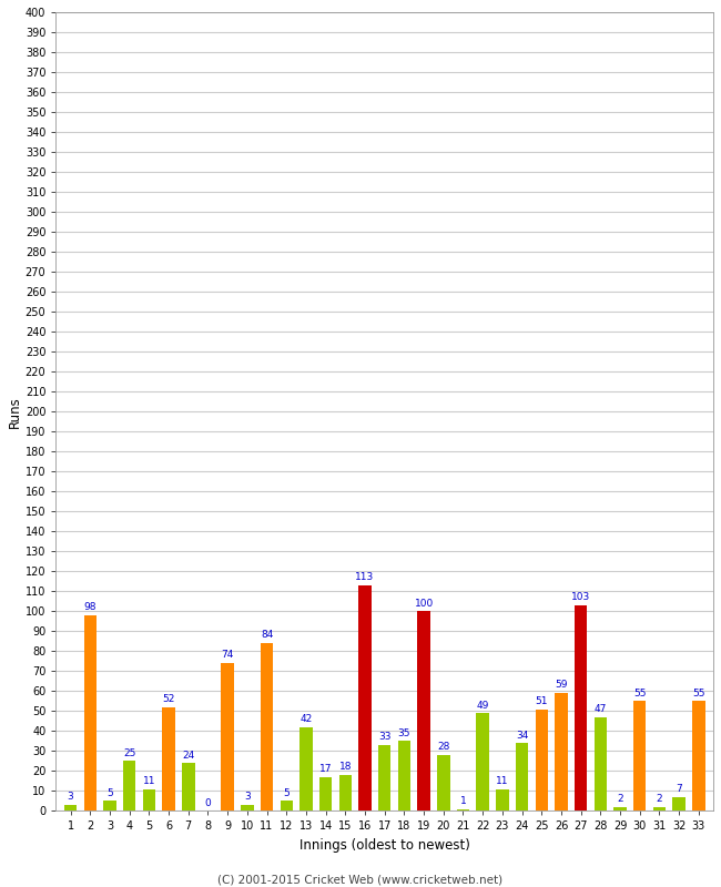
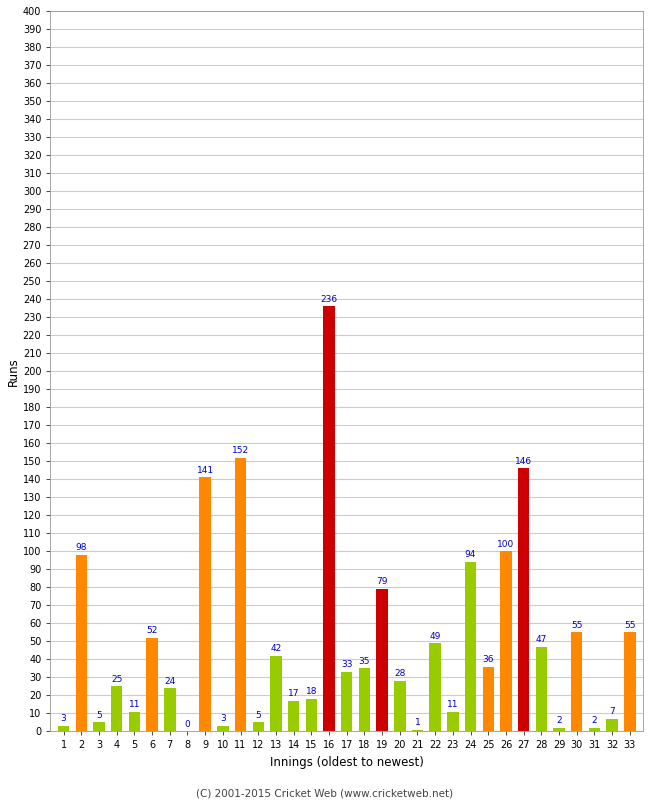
9: 74 -> 141
11: 84 -> 152
16: 113 -> 236
19: 100 -> 79
24: 34 -> 94
25: 51 -> 36
26: 59 -> 100
27: 103 -> 146
